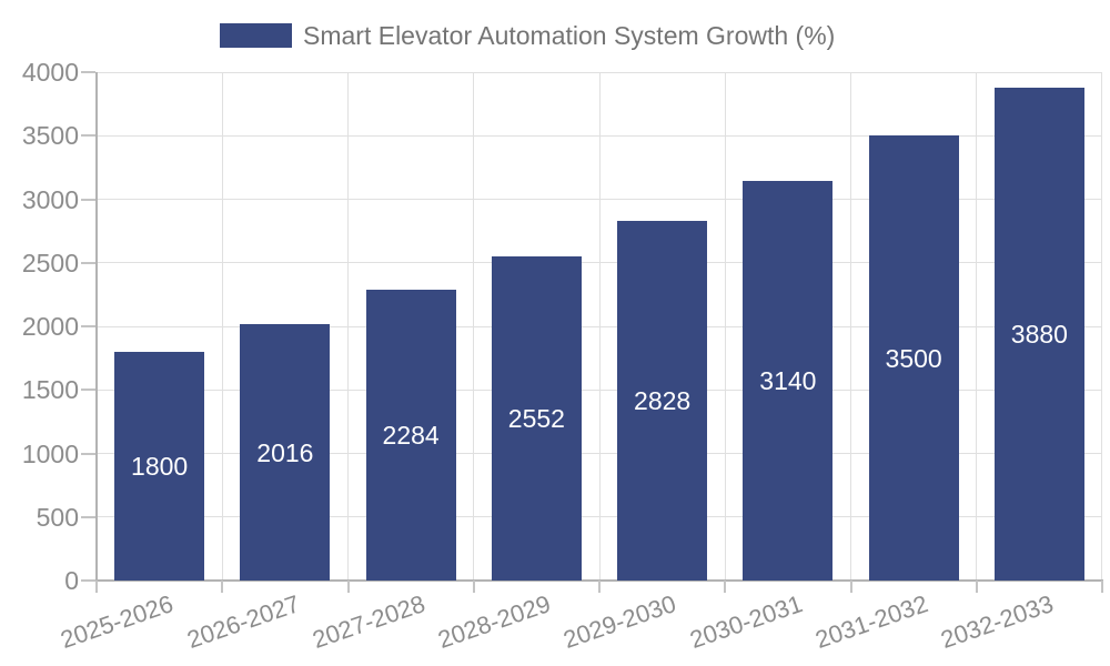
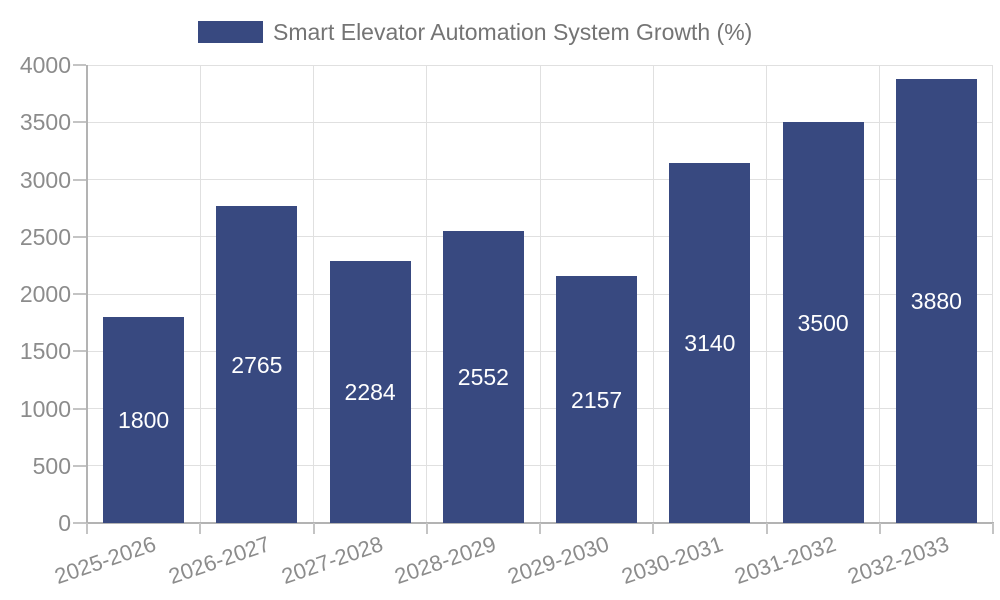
2026-2027: 2016 -> 2765
2029-2030: 2828 -> 2157
